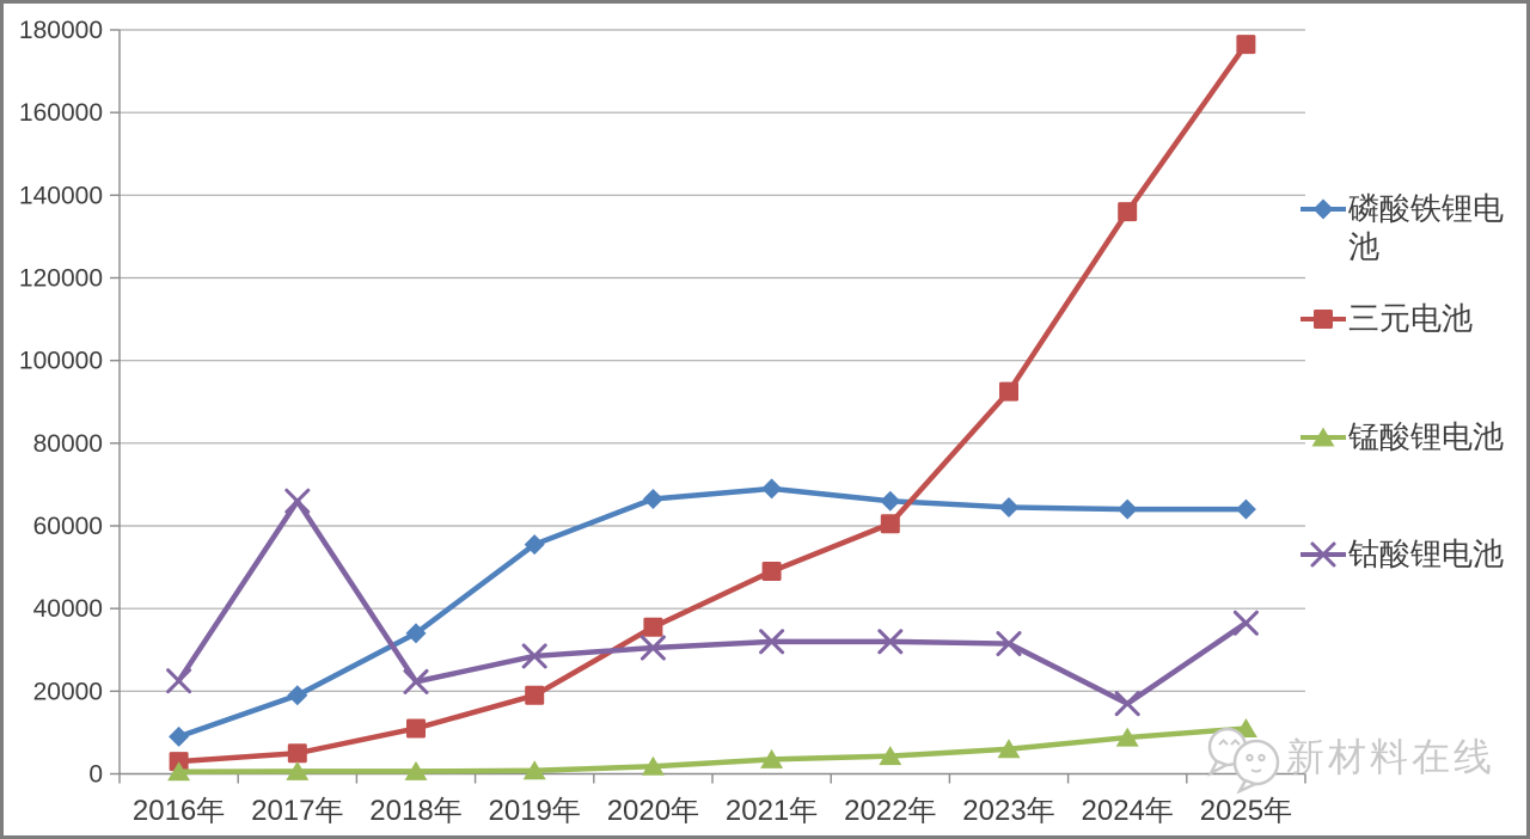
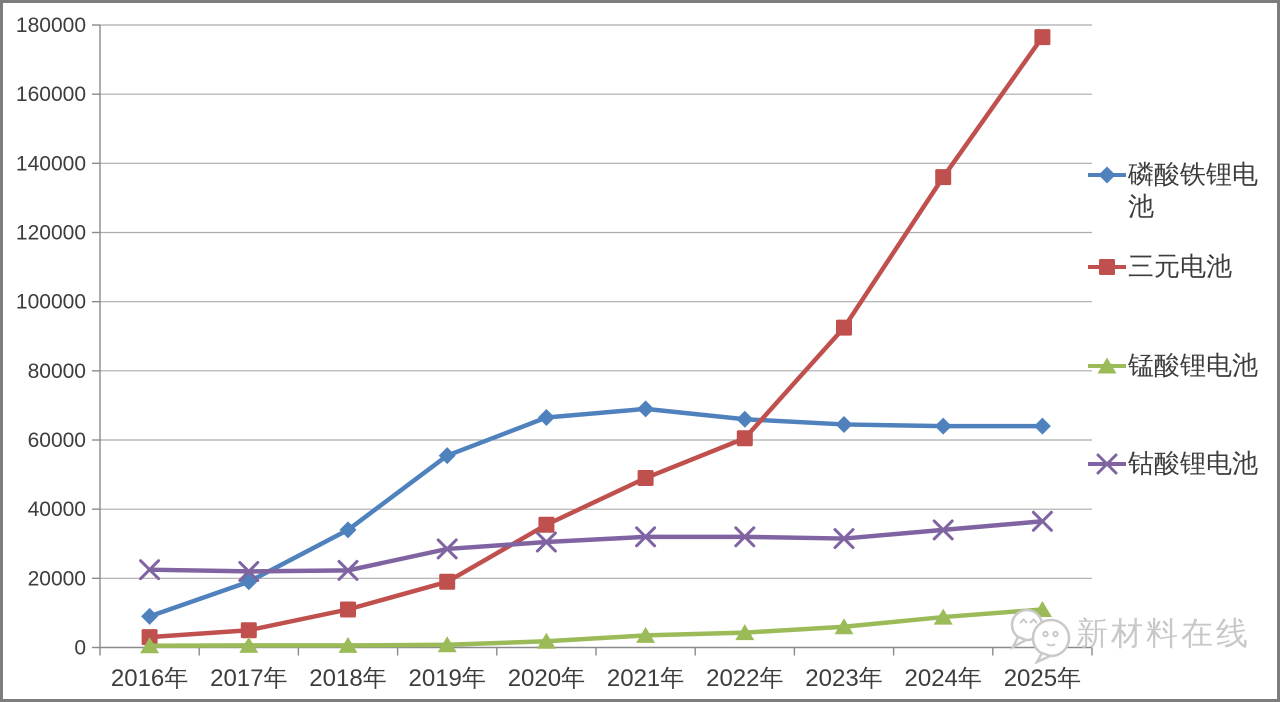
钴酸锂电池/2017年: 66000 -> 22000
钴酸锂电池/2024年: 17000 -> 34000
